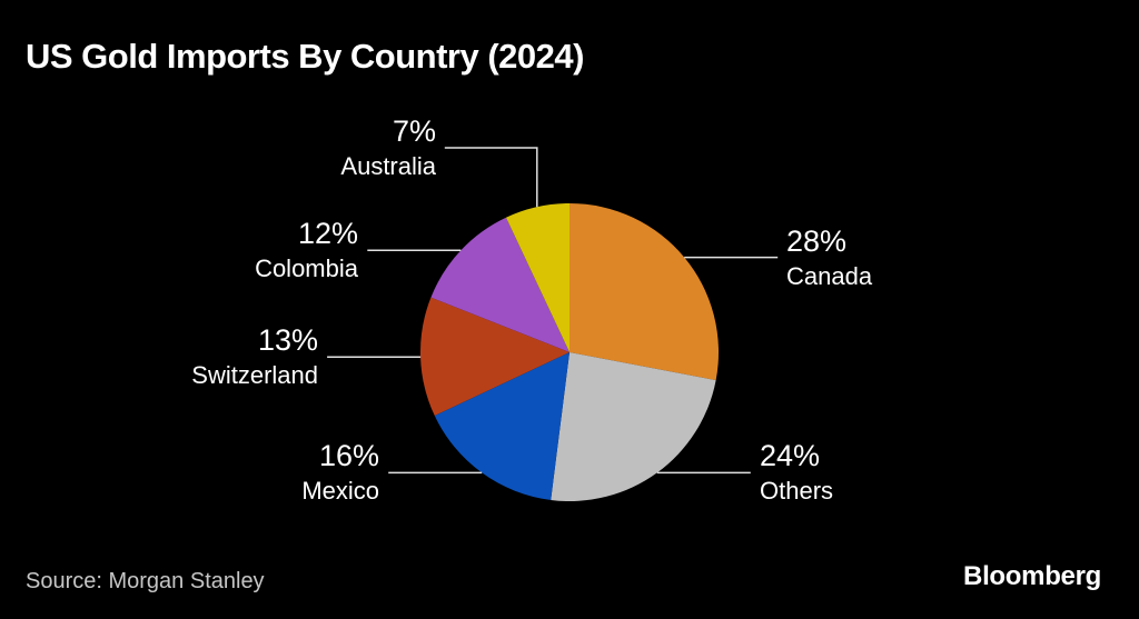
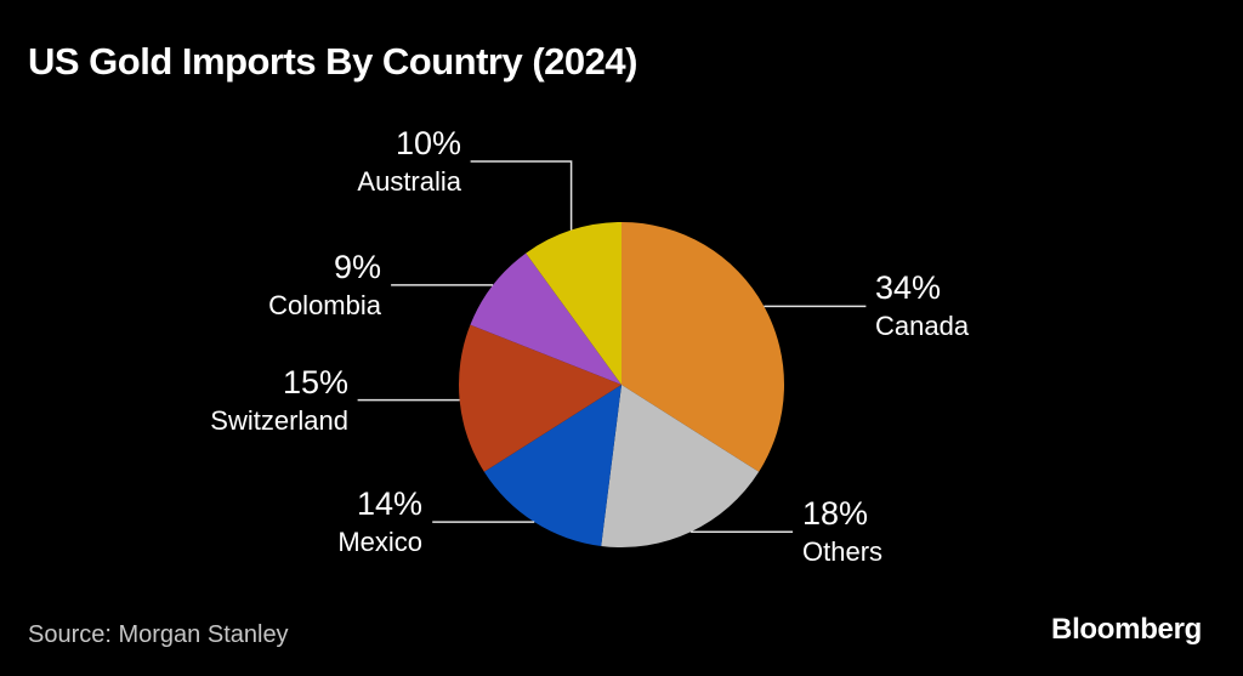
Canada: 28% -> 34%
Others: 24% -> 18%
Mexico: 16% -> 14%
Switzerland: 13% -> 15%
Colombia: 12% -> 9%
Australia: 7% -> 10%
